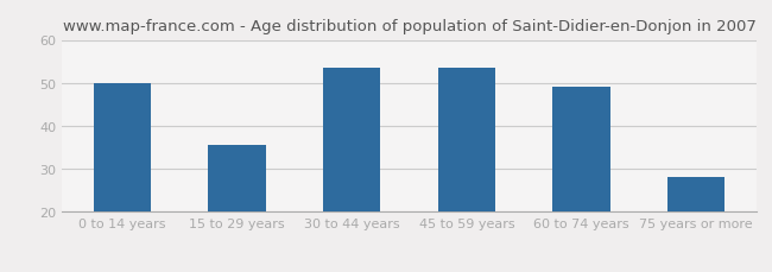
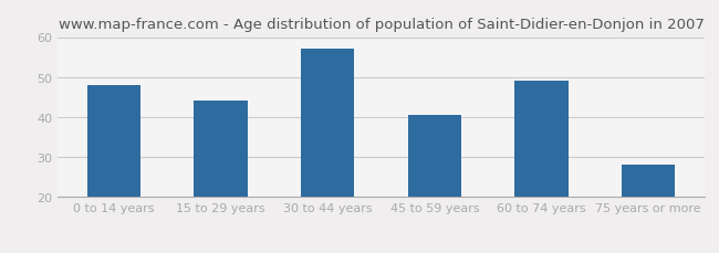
0 to 14 years: 50.0 -> 48.0
15 to 29 years: 35.5 -> 44.0
30 to 44 years: 53.5 -> 57.0
45 to 59 years: 53.5 -> 40.5
